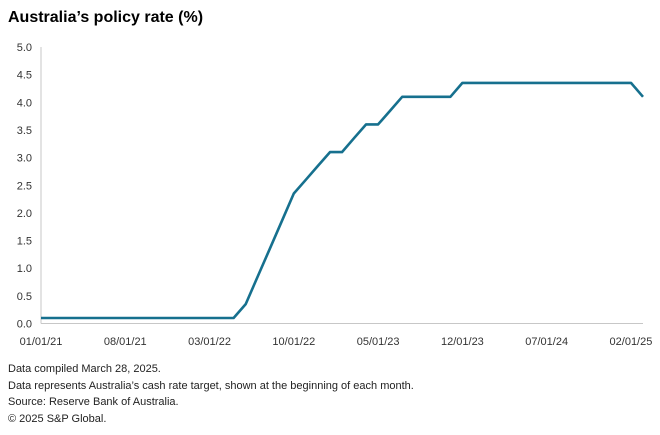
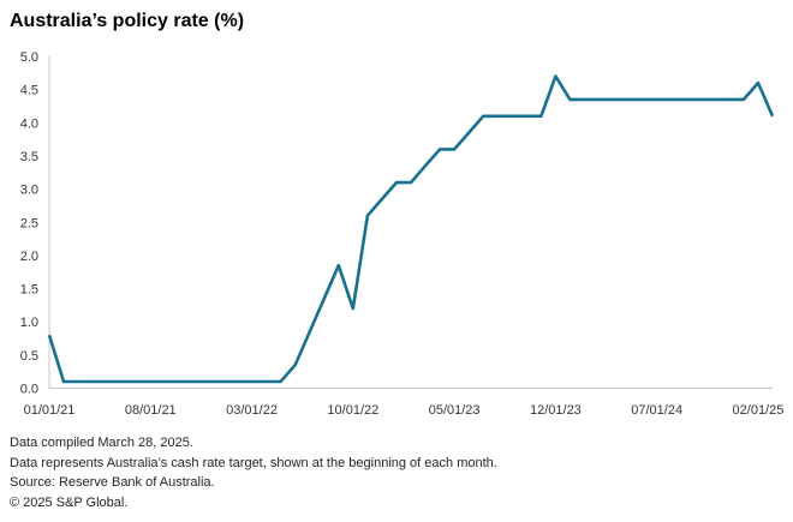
01/01/21: 0.1 -> 0.8
10/01/22: 2.4 -> 1.2
12/01/23: 4.3 -> 4.7
02/01/25: 4.3 -> 4.6
